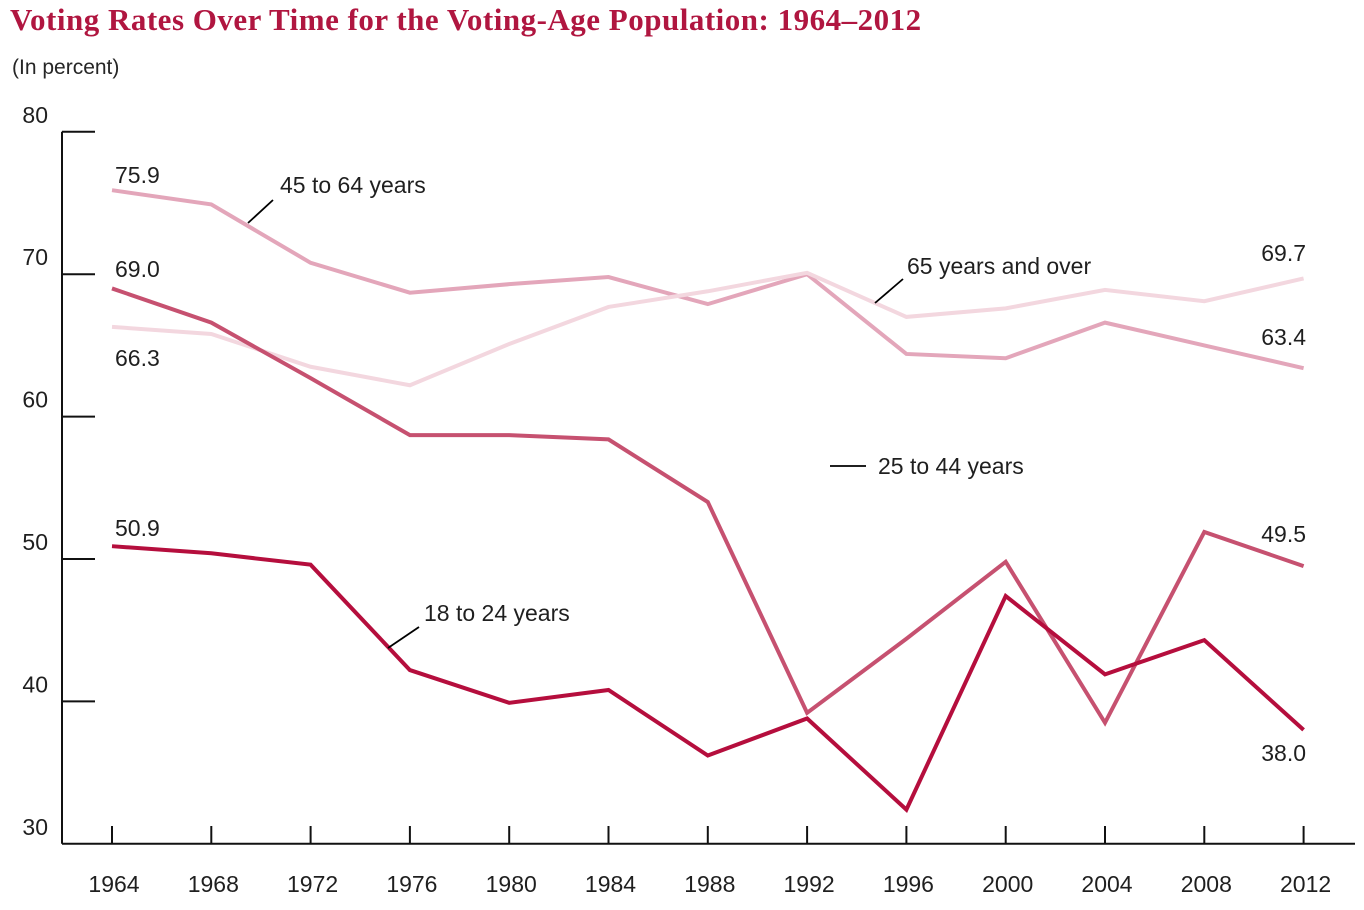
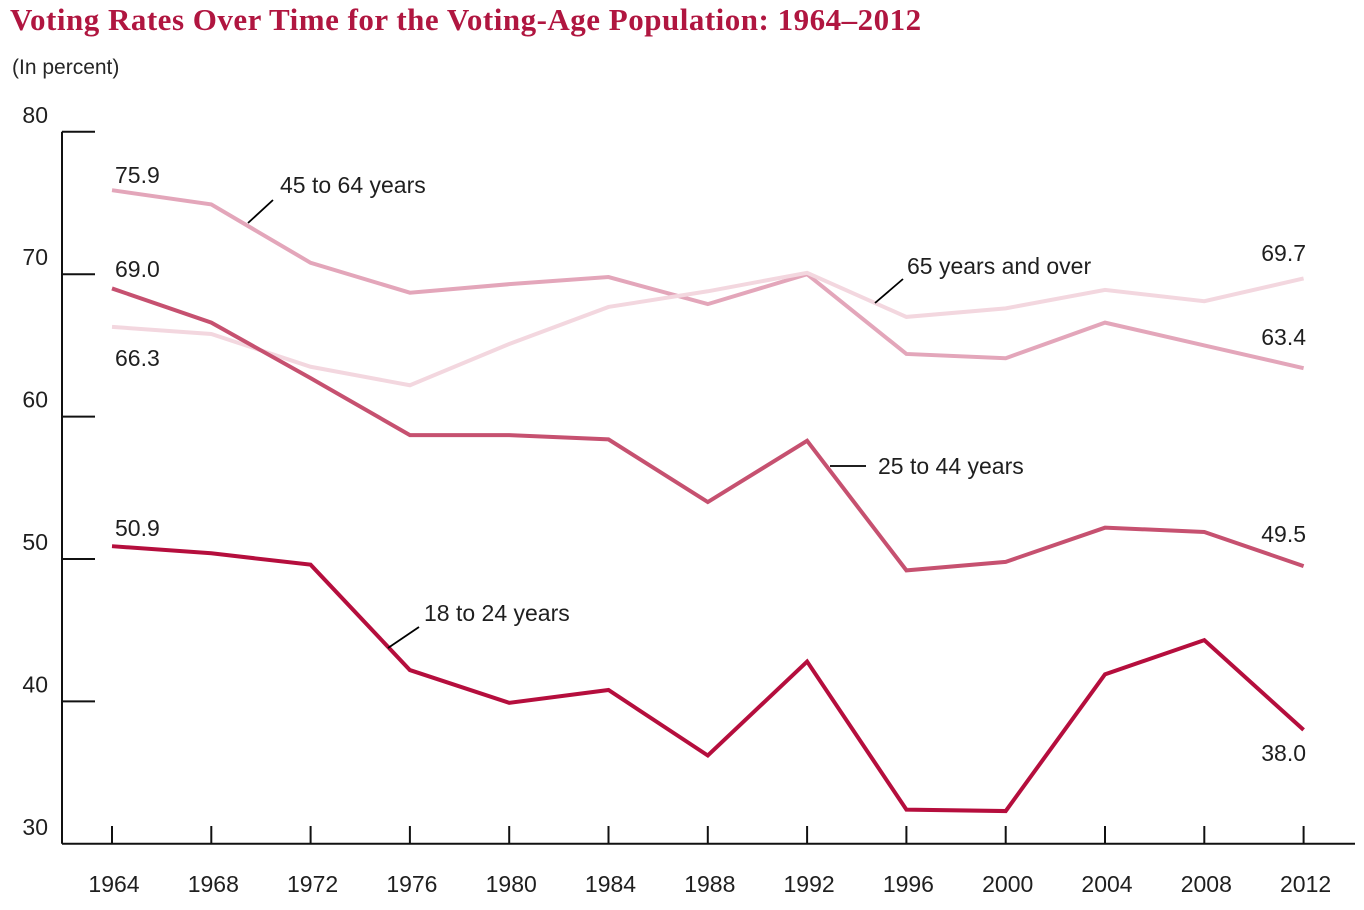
25 to 44 years/1992: 39.2 -> 58.3
18 to 24 years/1992: 38.8 -> 42.8
25 to 44 years/1996: 44.4 -> 49.2
18 to 24 years/2000: 47.4 -> 32.3
25 to 44 years/2004: 38.5 -> 52.2
